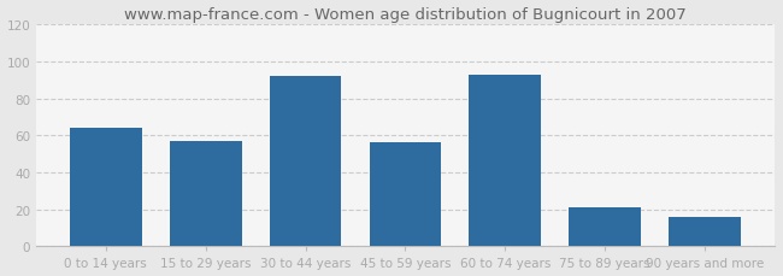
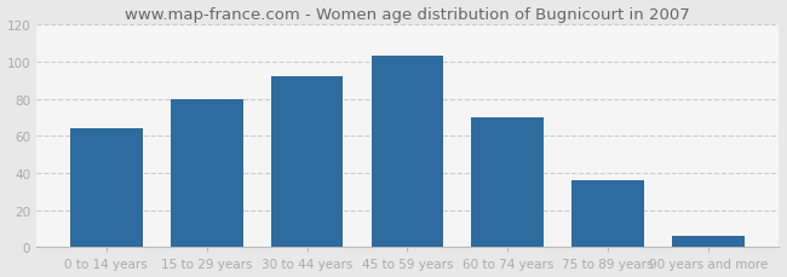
15 to 29 years: 57 -> 80
45 to 59 years: 56 -> 103
60 to 74 years: 93 -> 70
75 to 89 years: 21 -> 36
90 years and more: 16 -> 6
